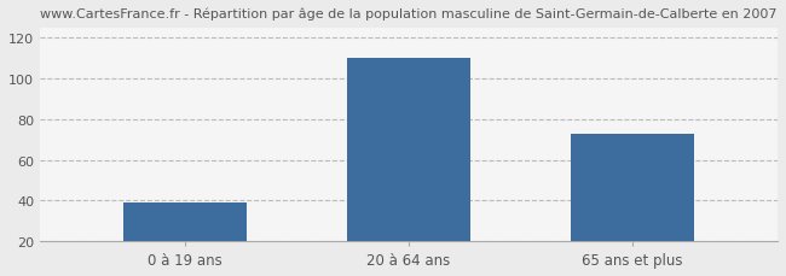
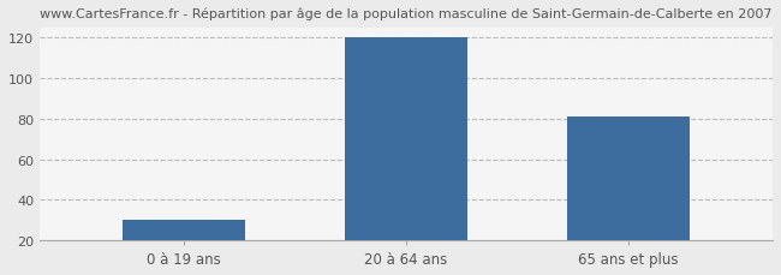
0 à 19 ans: 39 -> 30
20 à 64 ans: 110 -> 120
65 ans et plus: 73 -> 81
